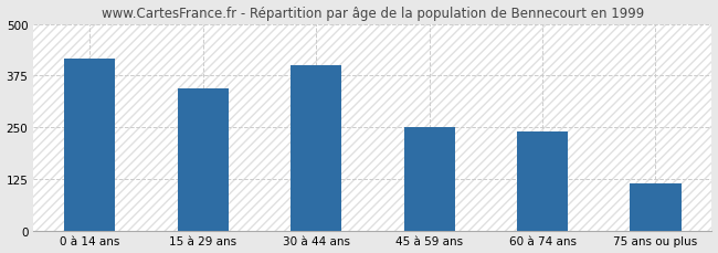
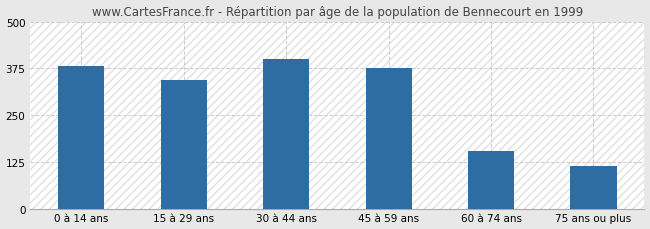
0 à 14 ans: 415 -> 381
45 à 59 ans: 250 -> 375
60 à 74 ans: 240 -> 155
